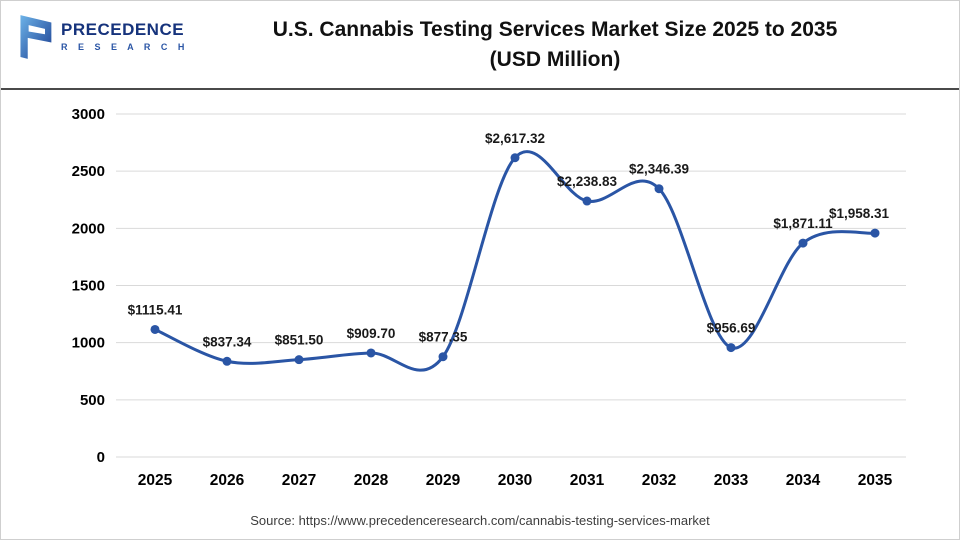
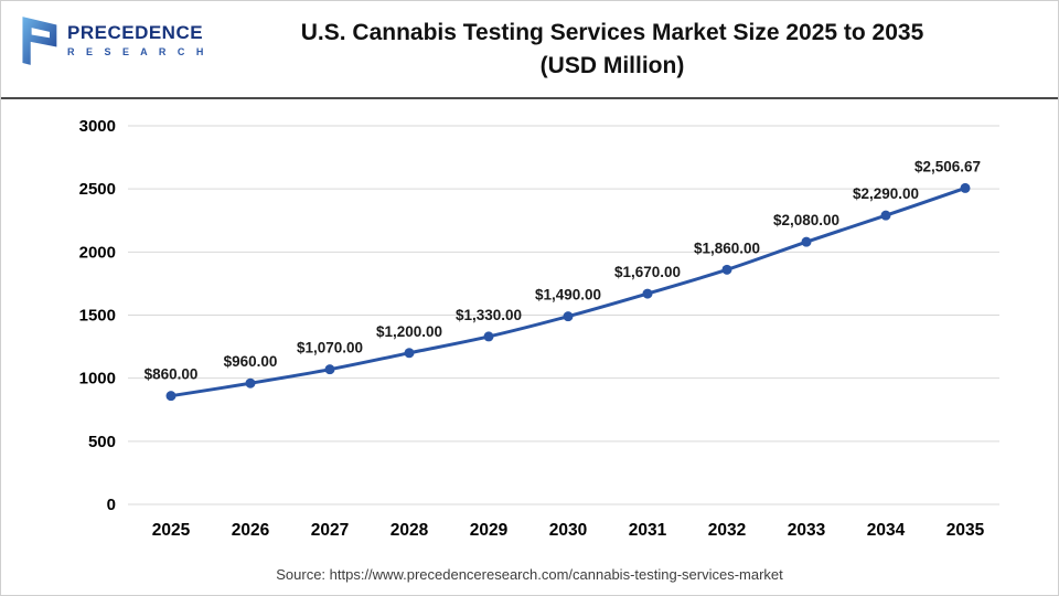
2025: $1115.41 -> $860.00
2026: $837.34 -> $960.00
2027: $851.50 -> $1,070.00
2028: $909.70 -> $1,200.00
2029: $877.35 -> $1,330.00
2030: $2,617.32 -> $1,490.00
2031: $2,238.83 -> $1,670.00
2032: $2,346.39 -> $1,860.00
2033: $956.69 -> $2,080.00
2034: $1,871.11 -> $2,290.00
2035: $1,958.31 -> $2,506.67
